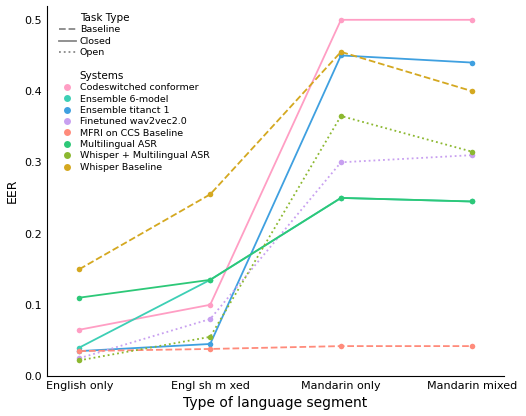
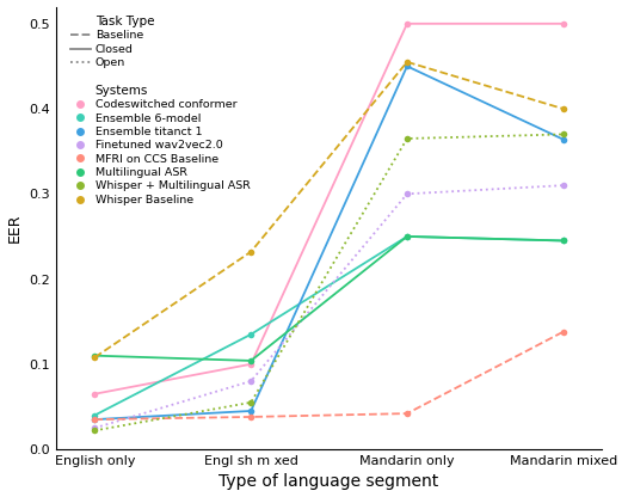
Whisper Baseline/English only: 0.150 -> 0.108
Multilingual ASR/Engl sh m xed: 0.135 -> 0.104
Whisper Baseline/Engl sh m xed: 0.255 -> 0.232
Ensemble titanct 1/Mandarin mixed: 0.440 -> 0.364
MFRI on CCS Baseline/Mandarin mixed: 0.042 -> 0.138
Whisper + Multilingual ASR/Mandarin mixed: 0.315 -> 0.370
